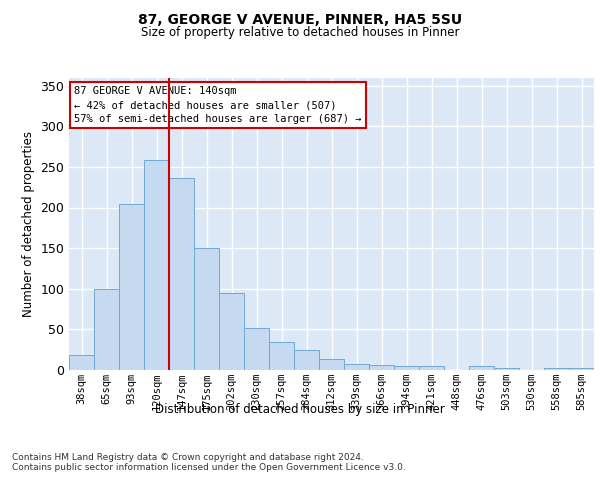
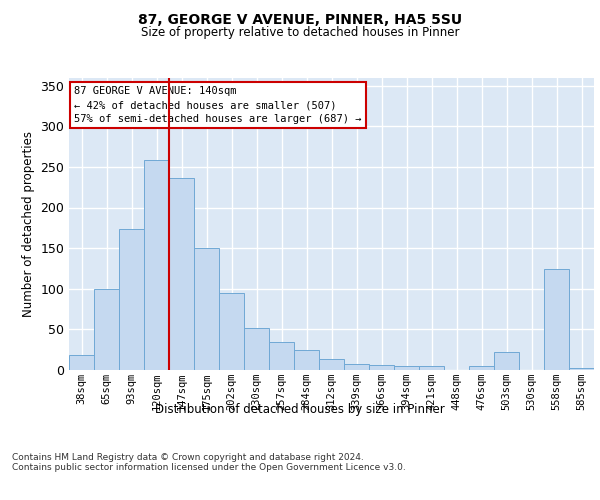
93sqm: 204 -> 174
503sqm: 3 -> 22
558sqm: 2 -> 124
